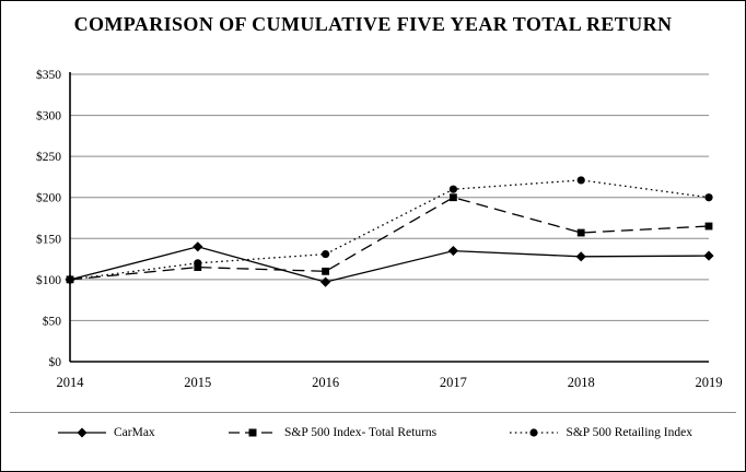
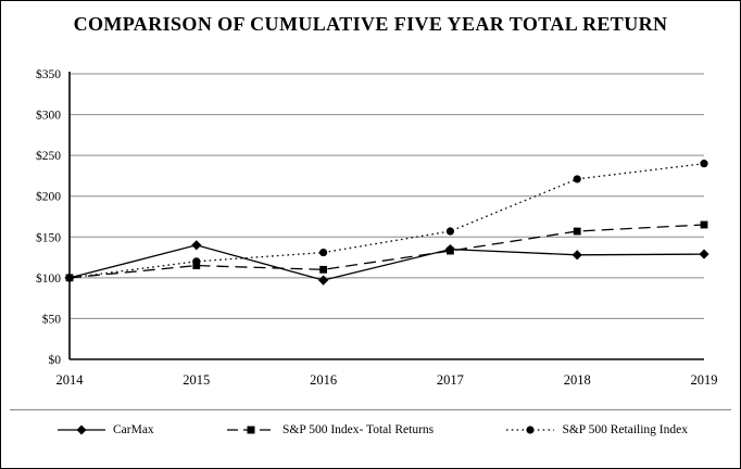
S&P 500 Index- Total Returns/2017: $200 -> $130
S&P 500 Retailing Index/2017: $210 -> $160
S&P 500 Retailing Index/2019: $200 -> $240
